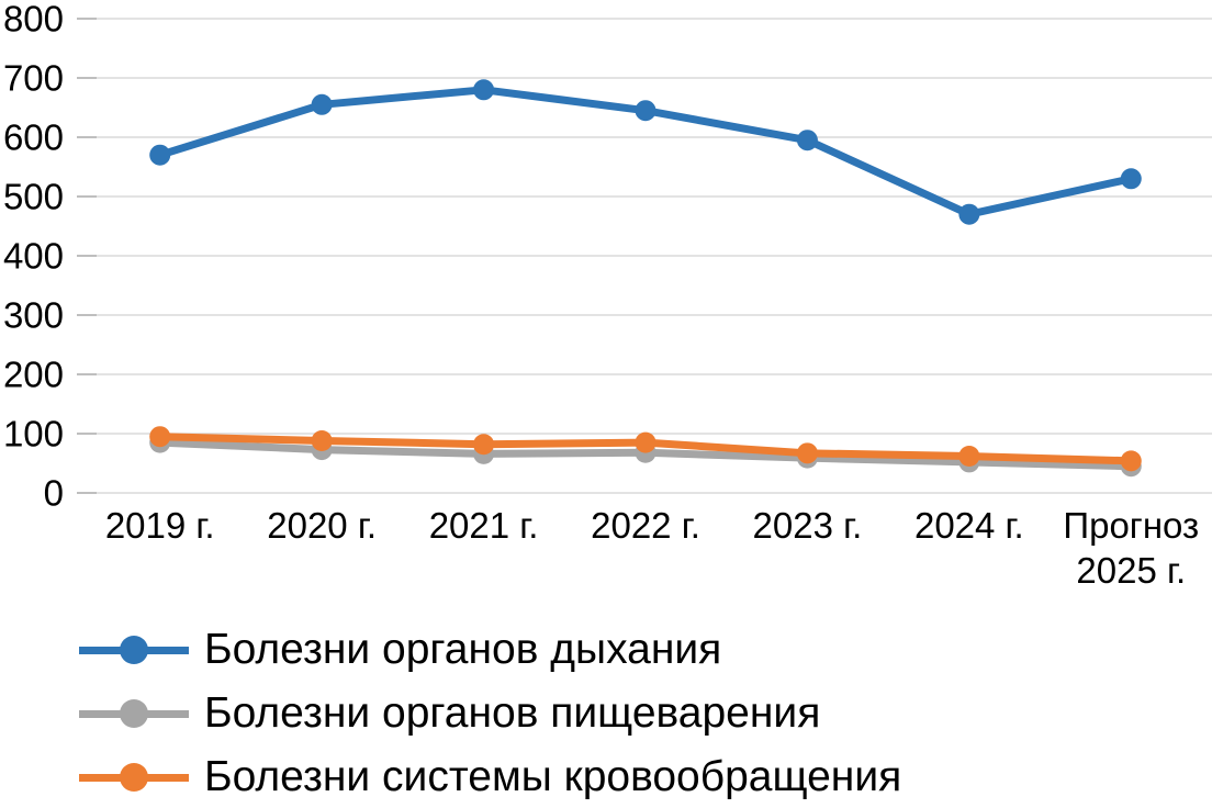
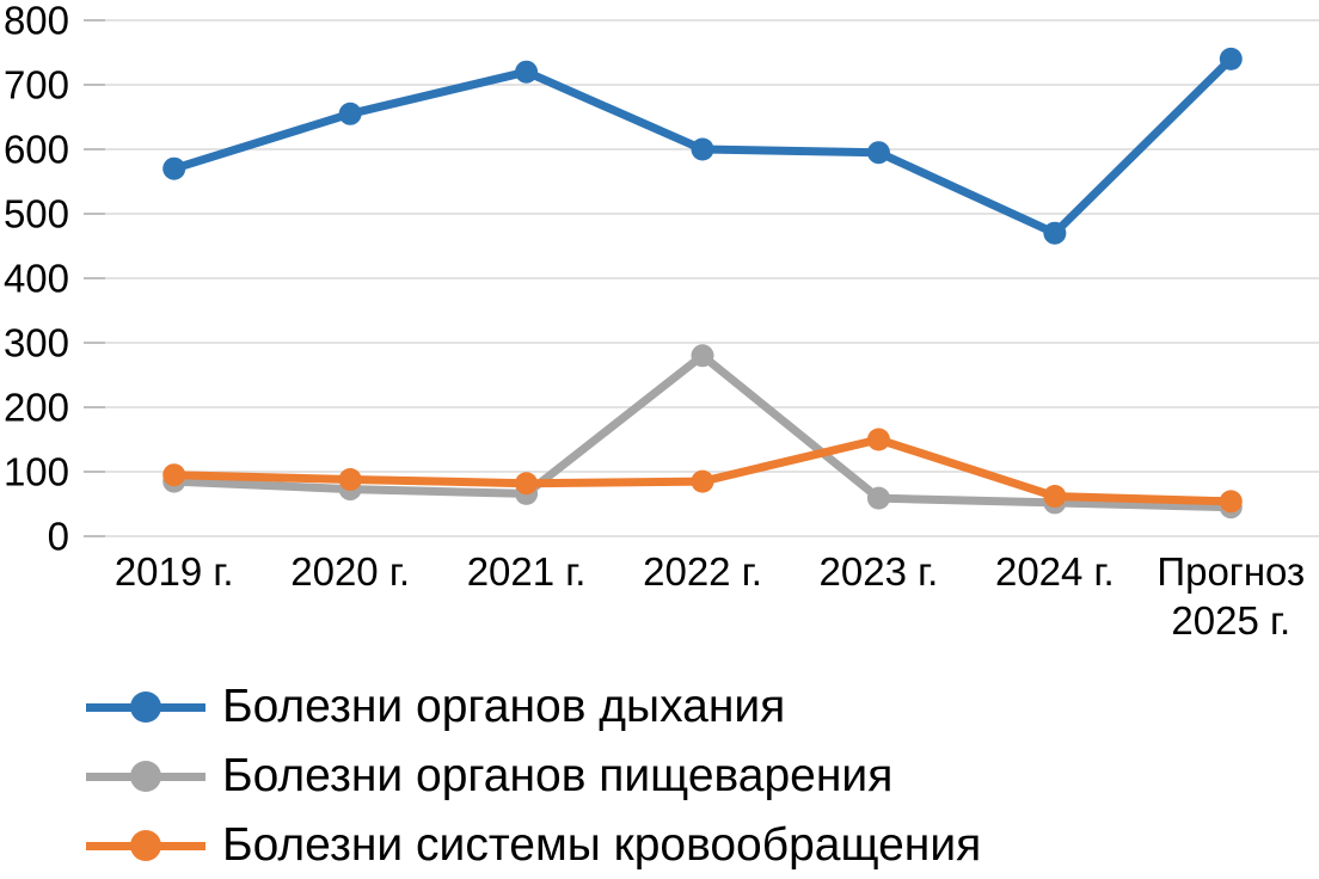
Болезни органов дыхания/2021 г.: 680 -> 720
Болезни органов дыхания/2022 г.: 640 -> 600
Болезни органов пищеварения/2022 г.: 70 -> 280
Болезни системы кровообращения/2023 г.: 70 -> 150
Болезни органов дыхания/Прогноз 2025 г.: 530 -> 740
